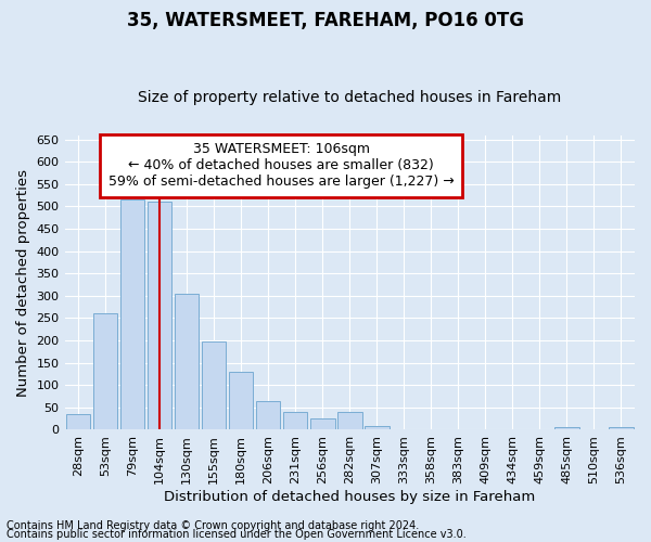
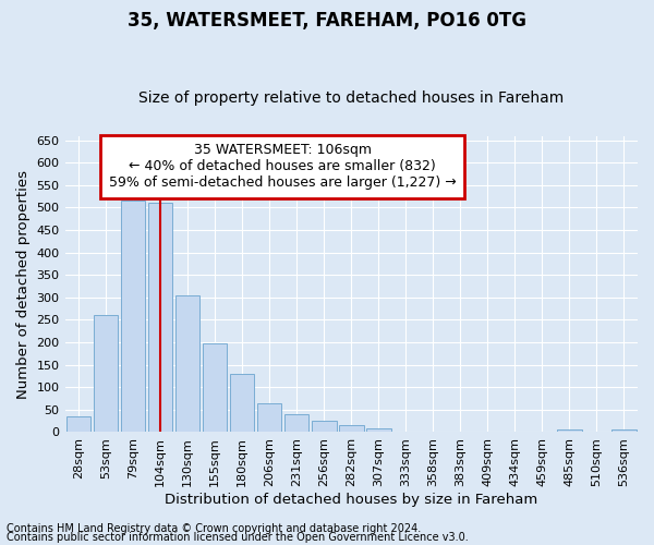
282sqm: 40 -> 15
